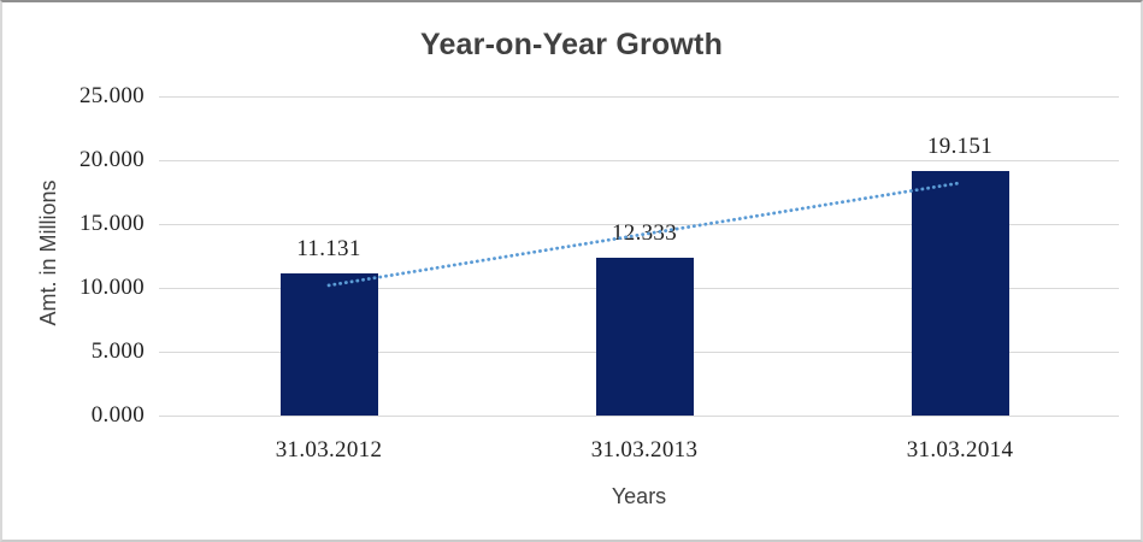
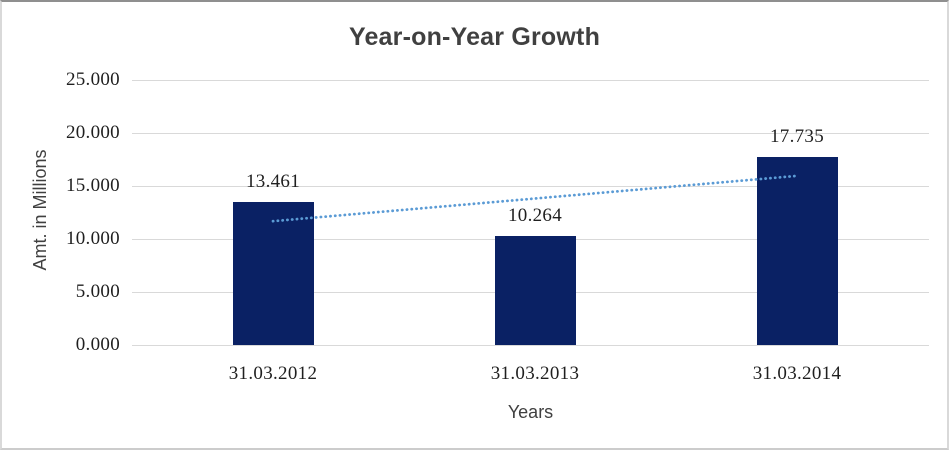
31.03.2012: 11.131 -> 13.461
31.03.2013: 12.333 -> 10.264
31.03.2014: 19.151 -> 17.735
